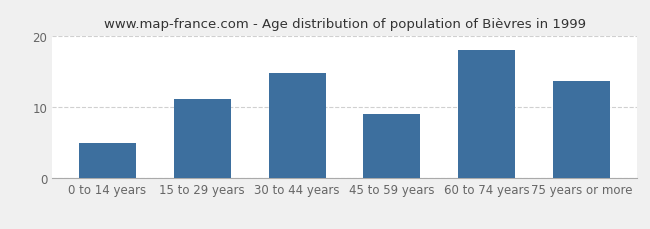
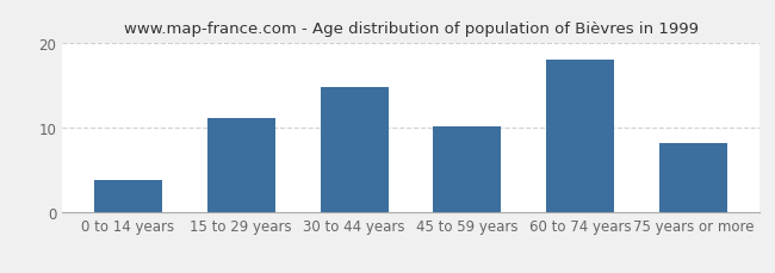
0 to 14 years: 5.0 -> 3.8
45 to 59 years: 9.0 -> 10.2
75 years or more: 13.6 -> 8.2
